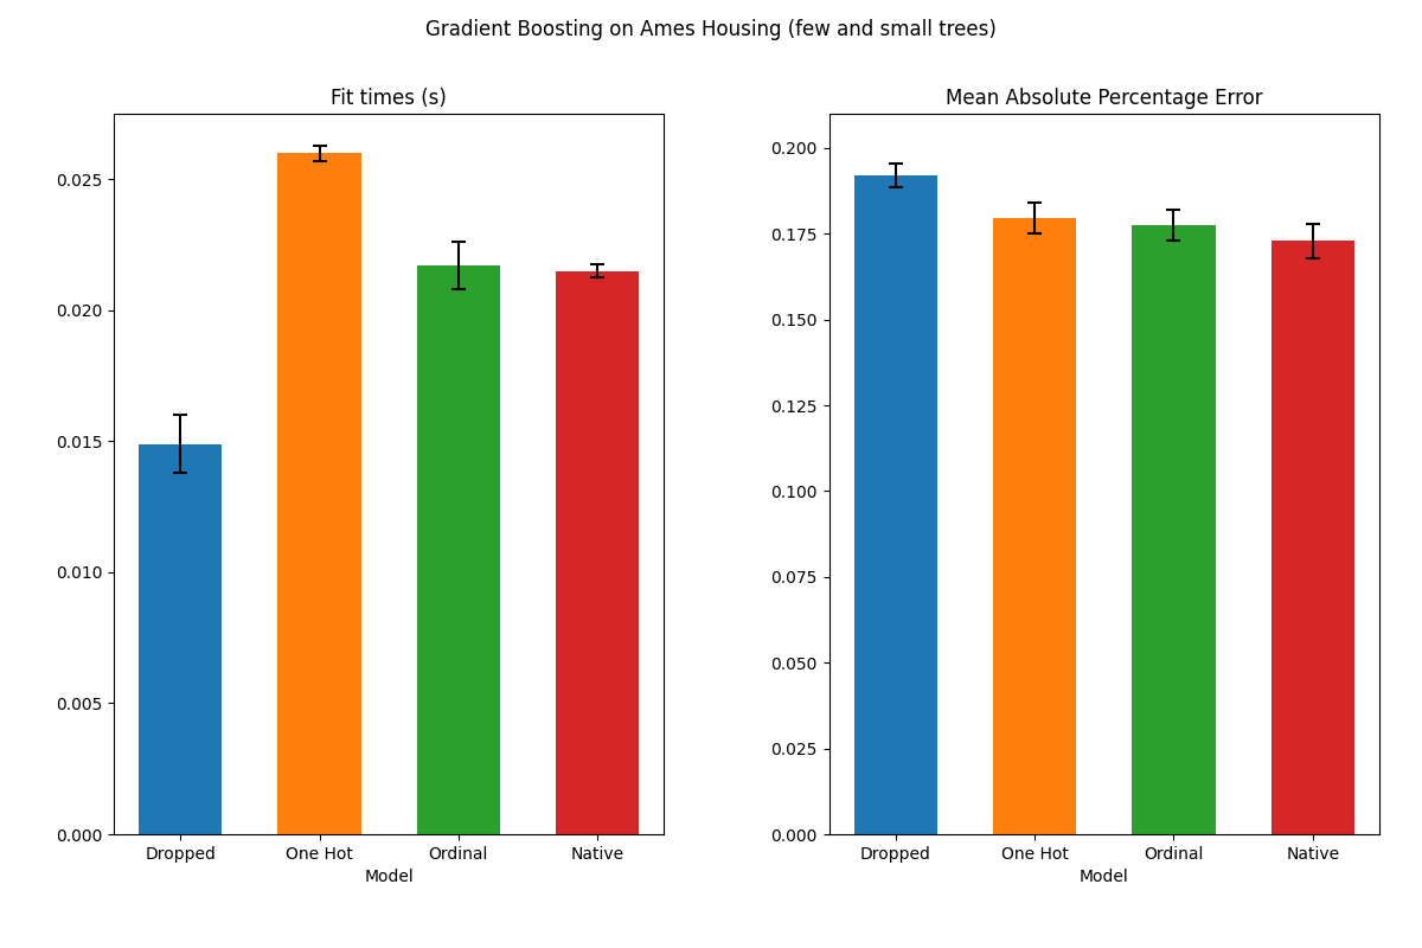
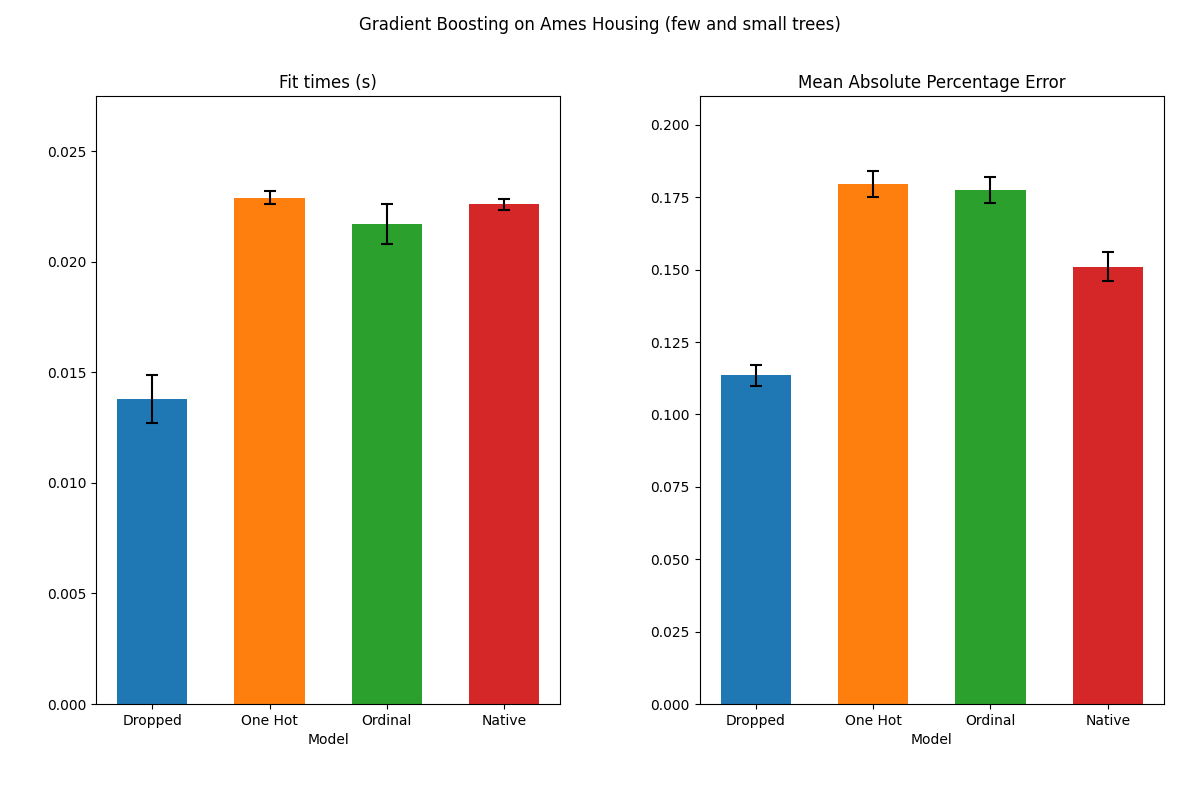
Fit times (s)/Dropped: 0.0149 -> 0.0138
Fit times (s)/One Hot: 0.0260 -> 0.0229
Fit times (s)/Native: 0.0215 -> 0.0226
Mean Absolute Percentage Error/Dropped: 0.1920 -> 0.1135
Mean Absolute Percentage Error/Native: 0.1730 -> 0.1510
